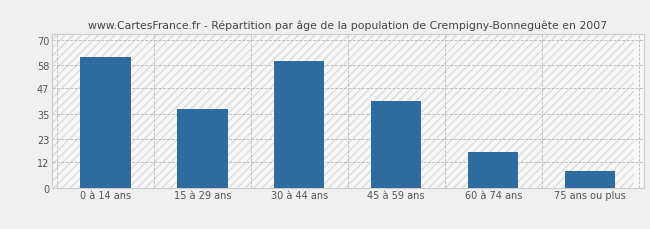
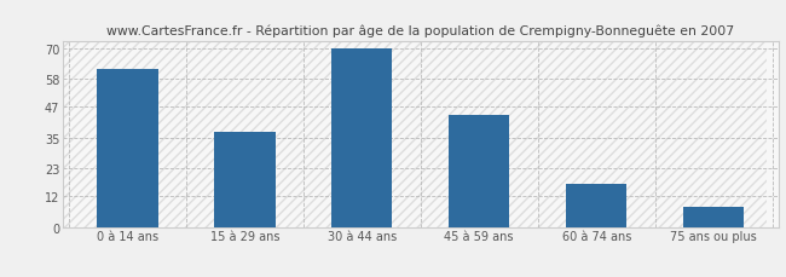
30 à 44 ans: 60 -> 70
45 à 59 ans: 41 -> 44
